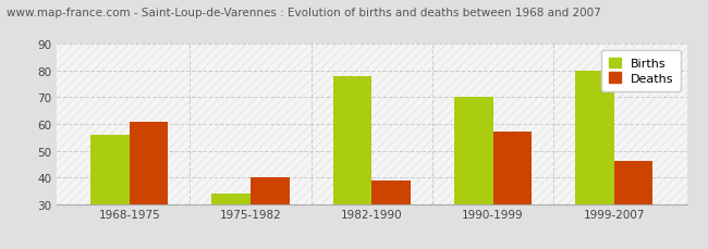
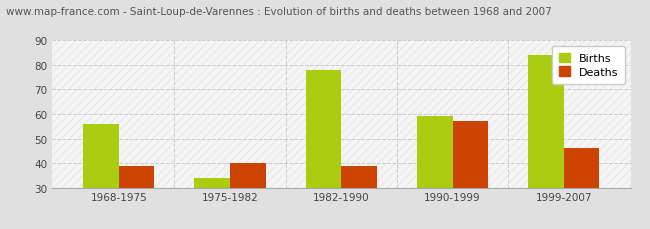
Deaths/1968-1975: 61 -> 39
Births/1990-1999: 70 -> 59
Births/1999-2007: 80 -> 84
